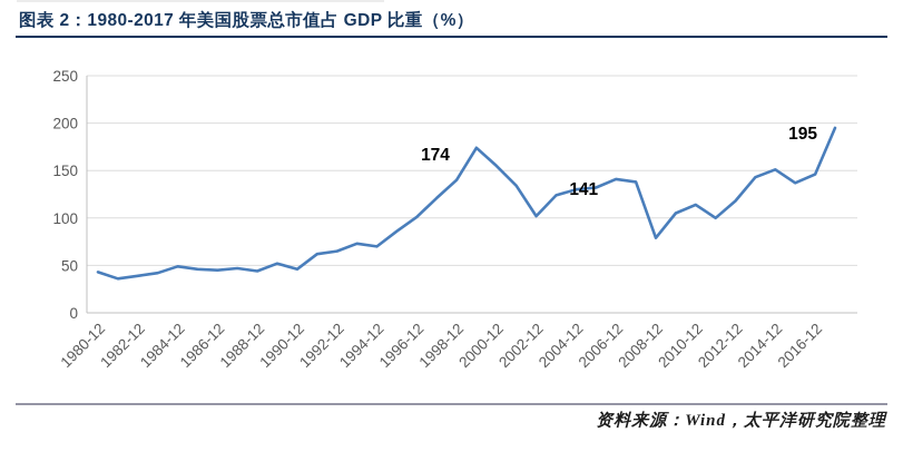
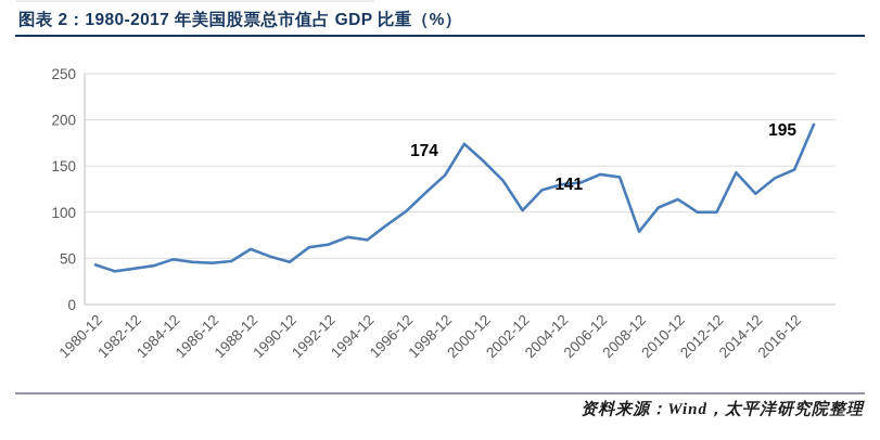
1988-12: 40 -> 60
2012-12: 120 -> 100
2014-12: 150 -> 120
